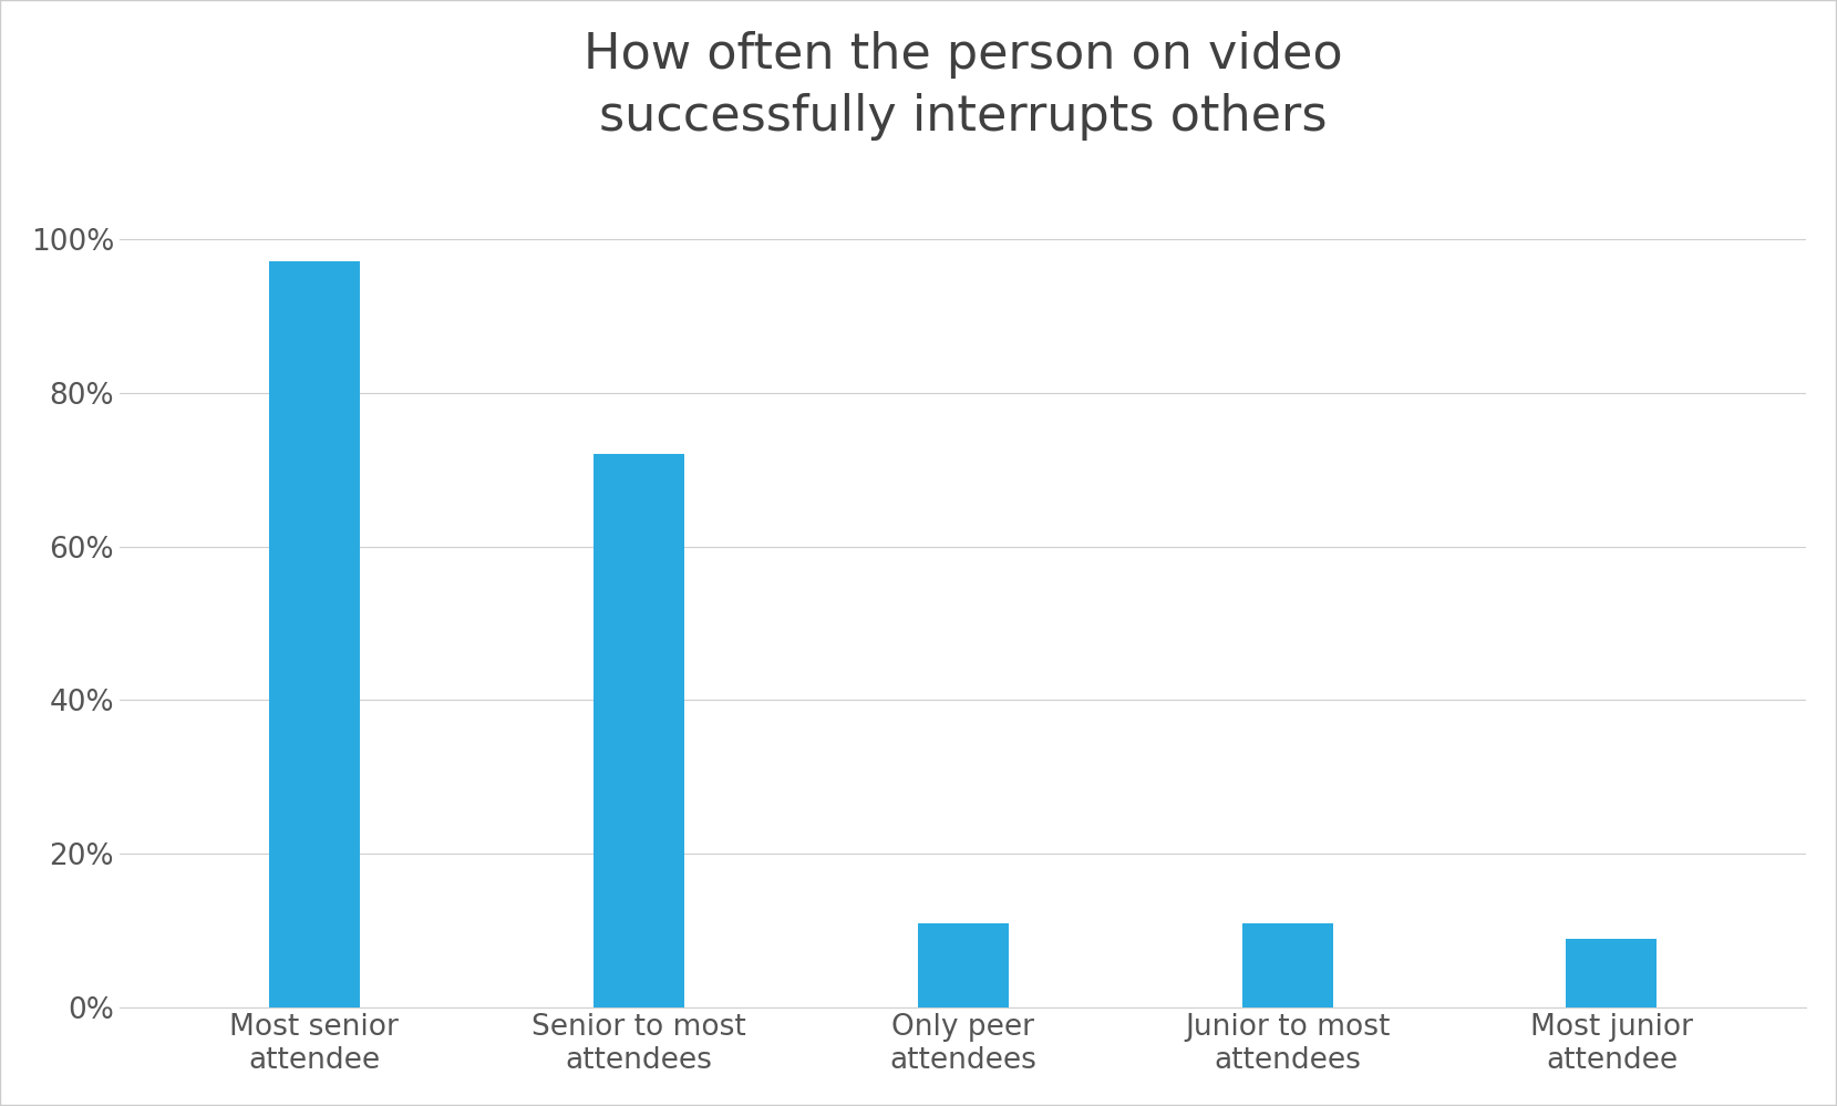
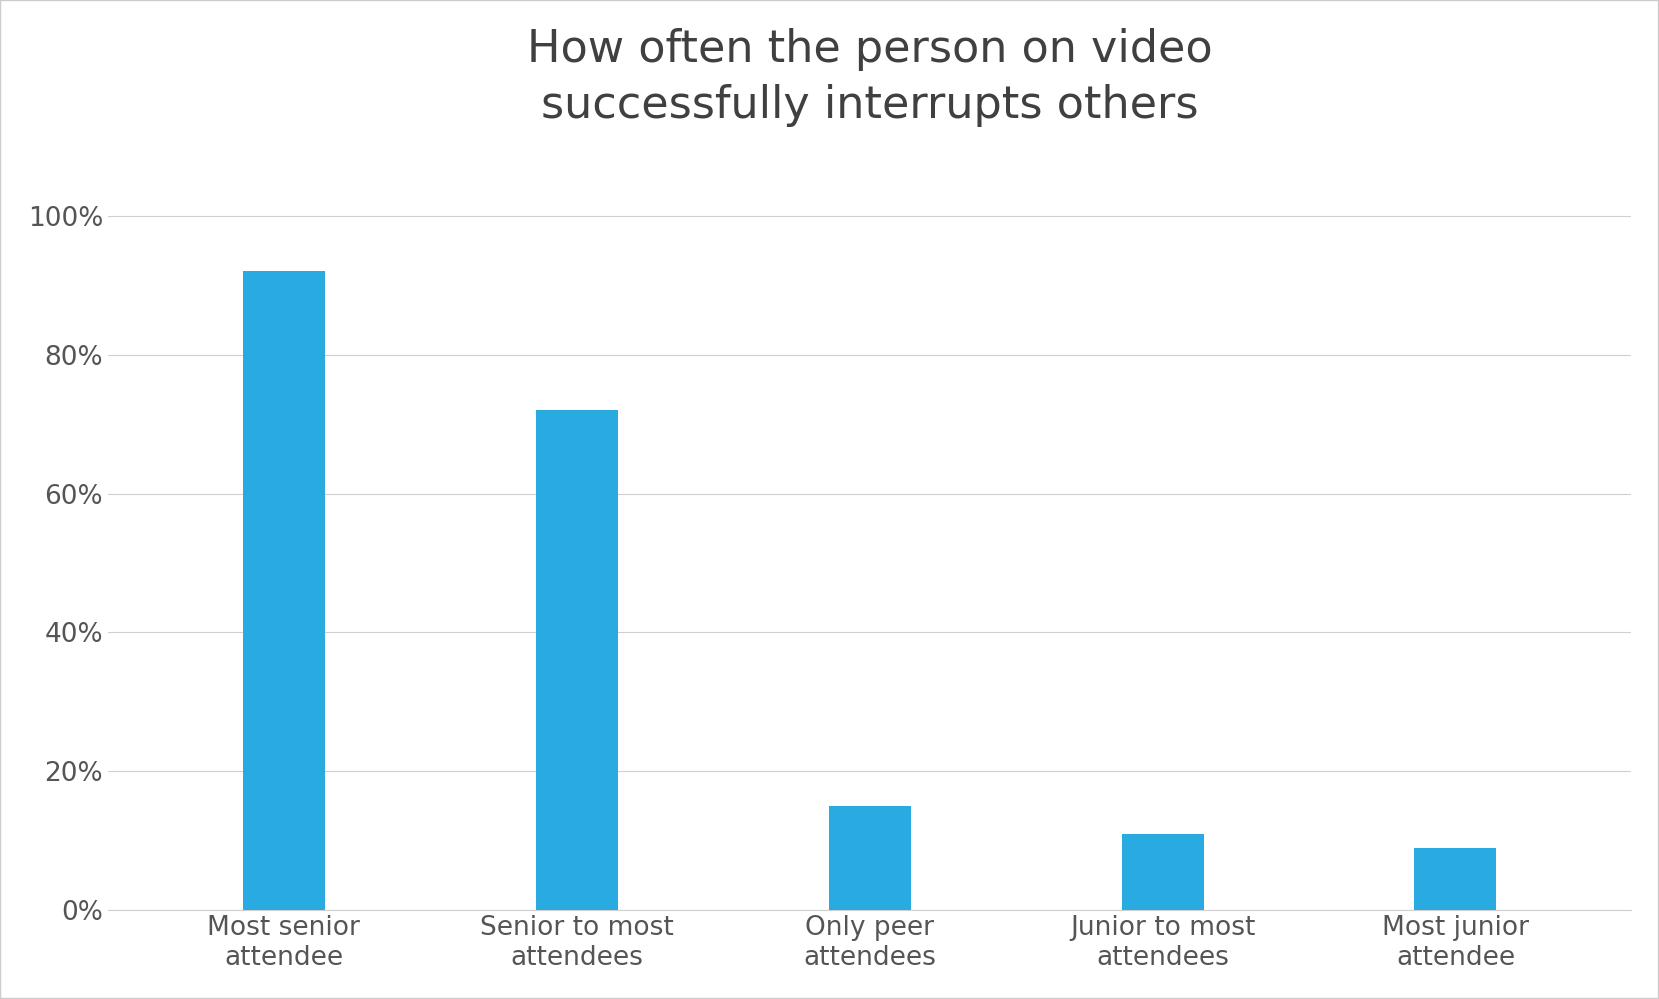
Most senior attendee: 97% -> 92%
Only peer attendees: 11% -> 15%
